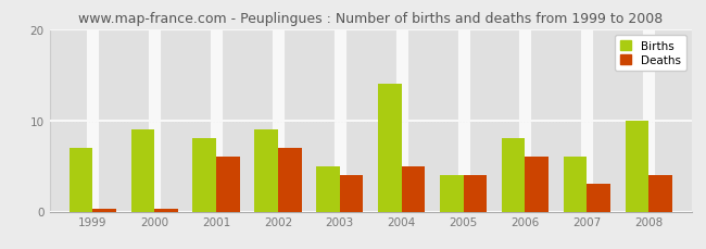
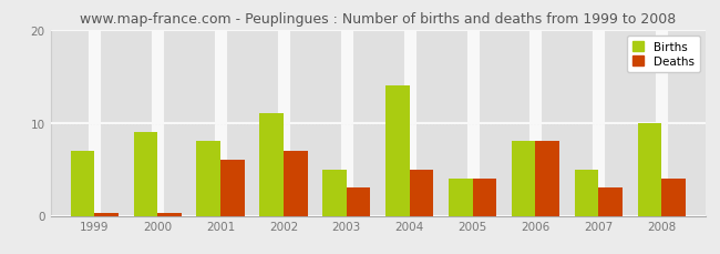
Births/2002: 9 -> 11
Deaths/2003: 4.0 -> 3.0
Deaths/2006: 6.0 -> 8.0
Births/2007: 6 -> 5
